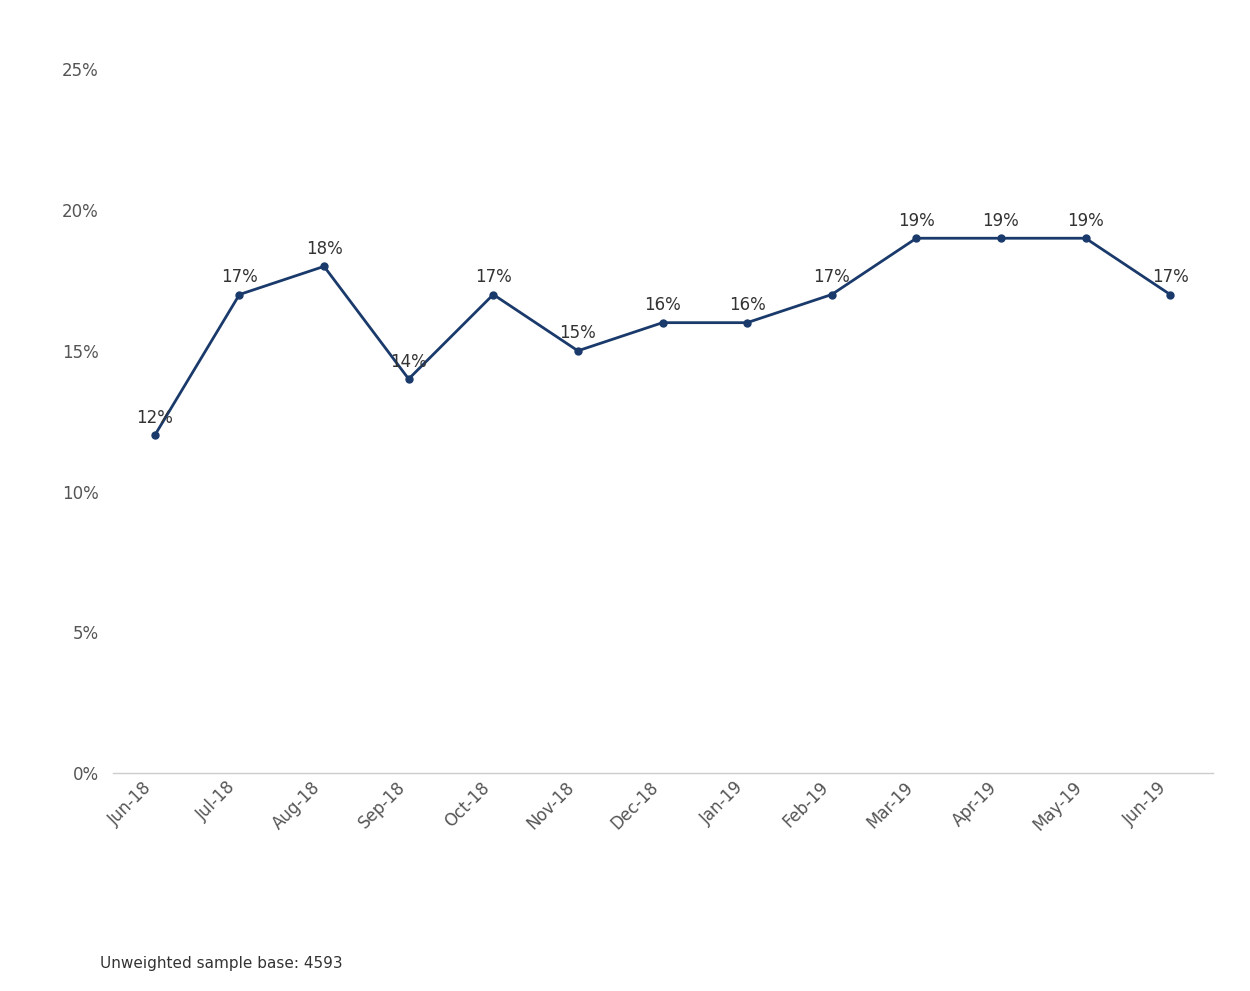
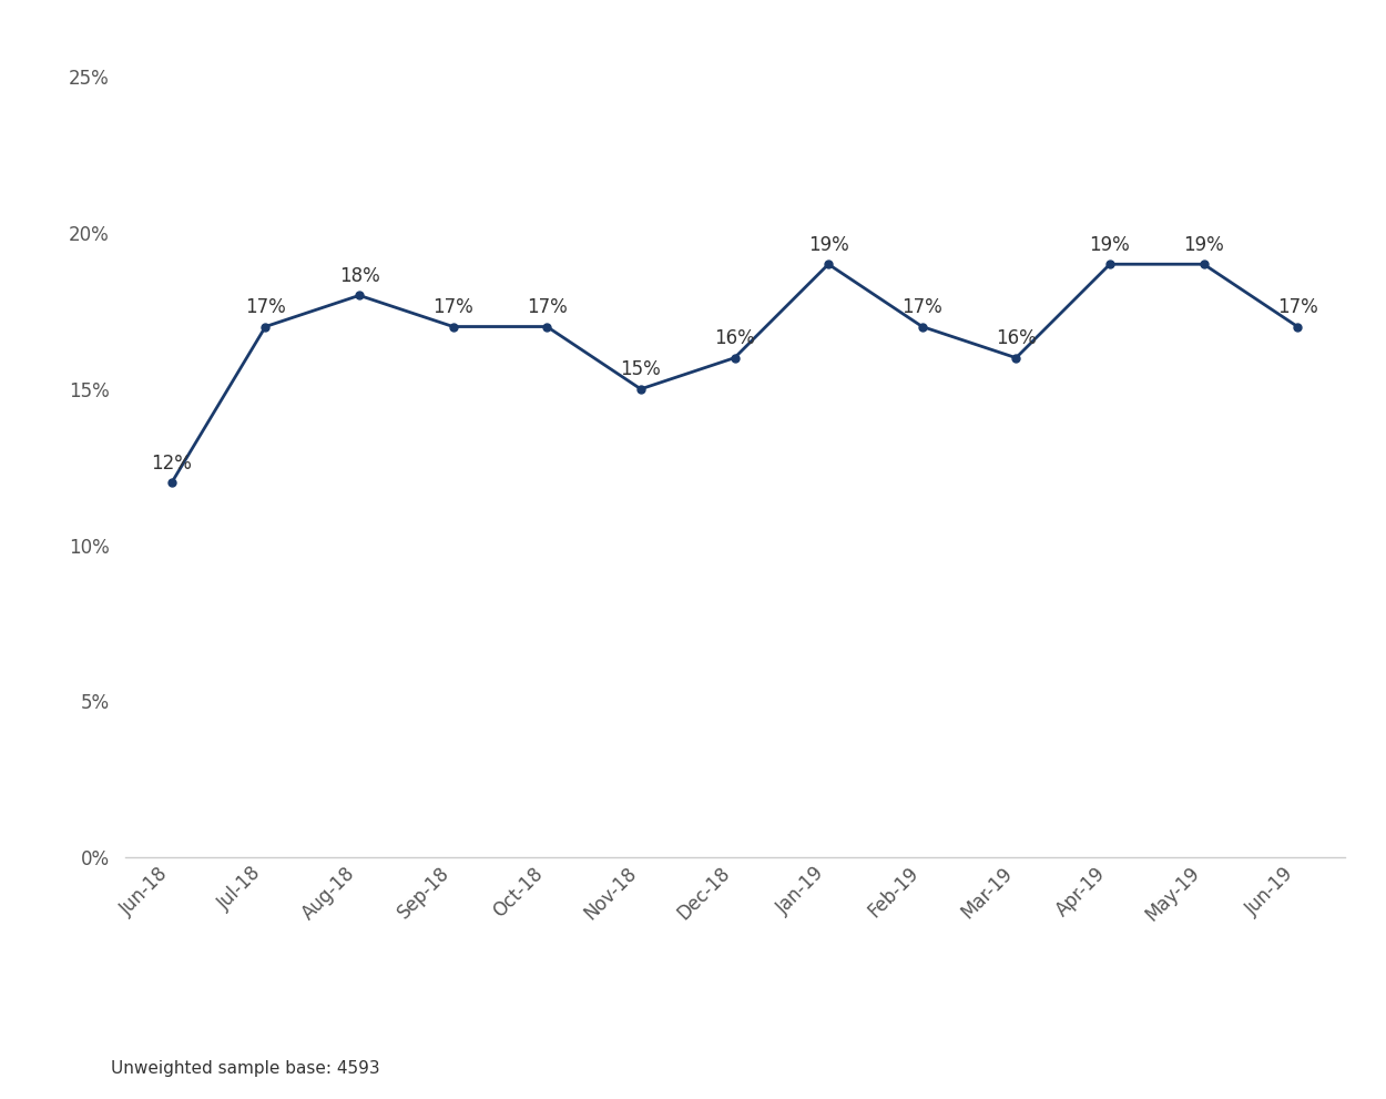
Sep-18: 14% -> 17%
Jan-19: 16% -> 19%
Mar-19: 19% -> 16%
